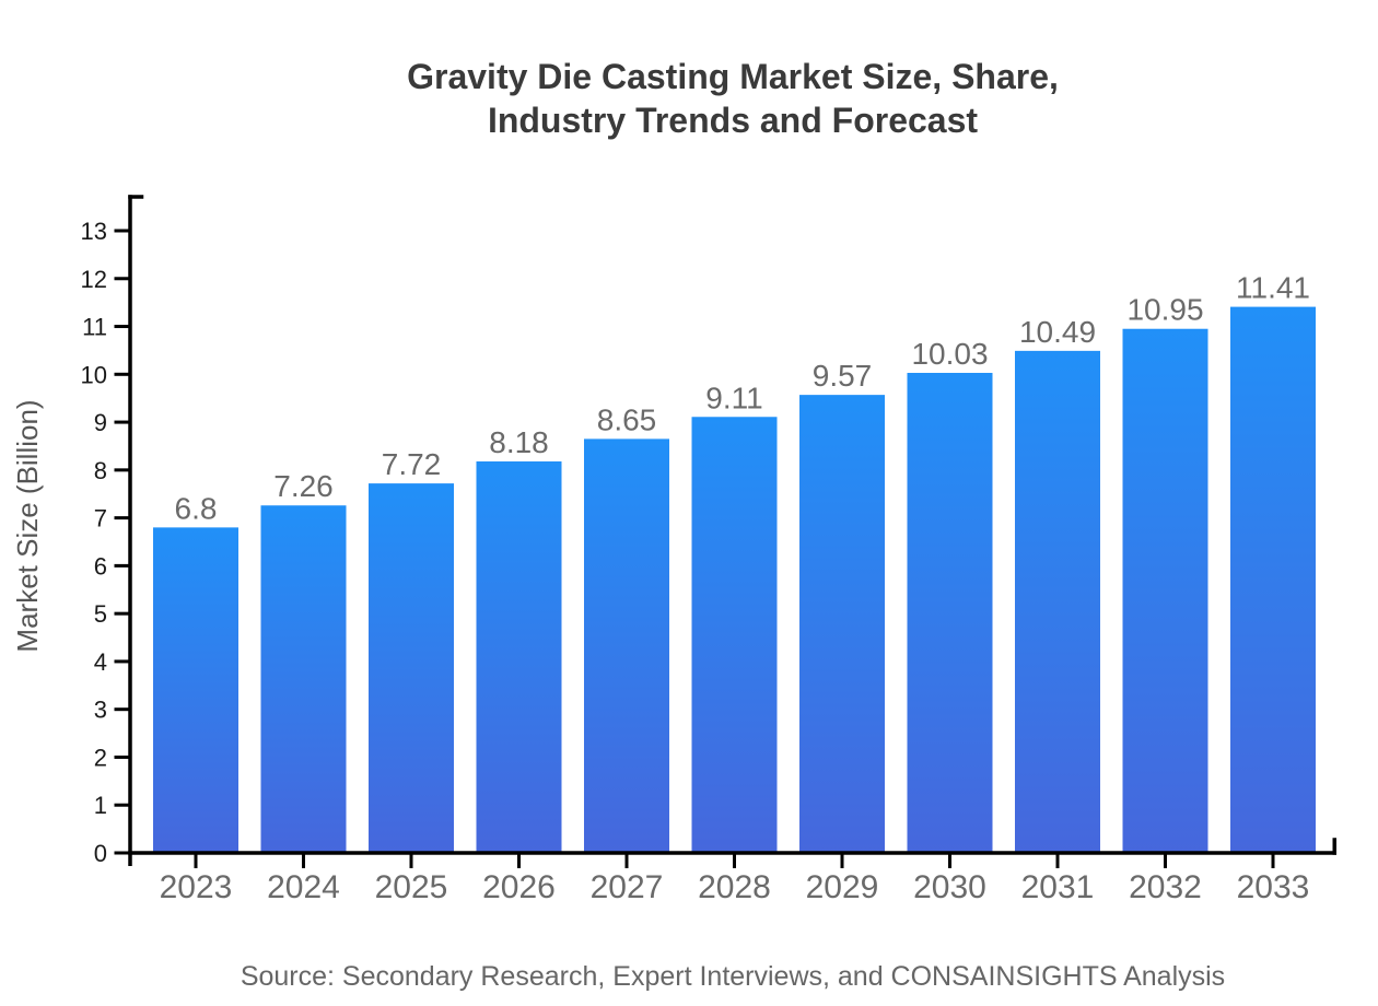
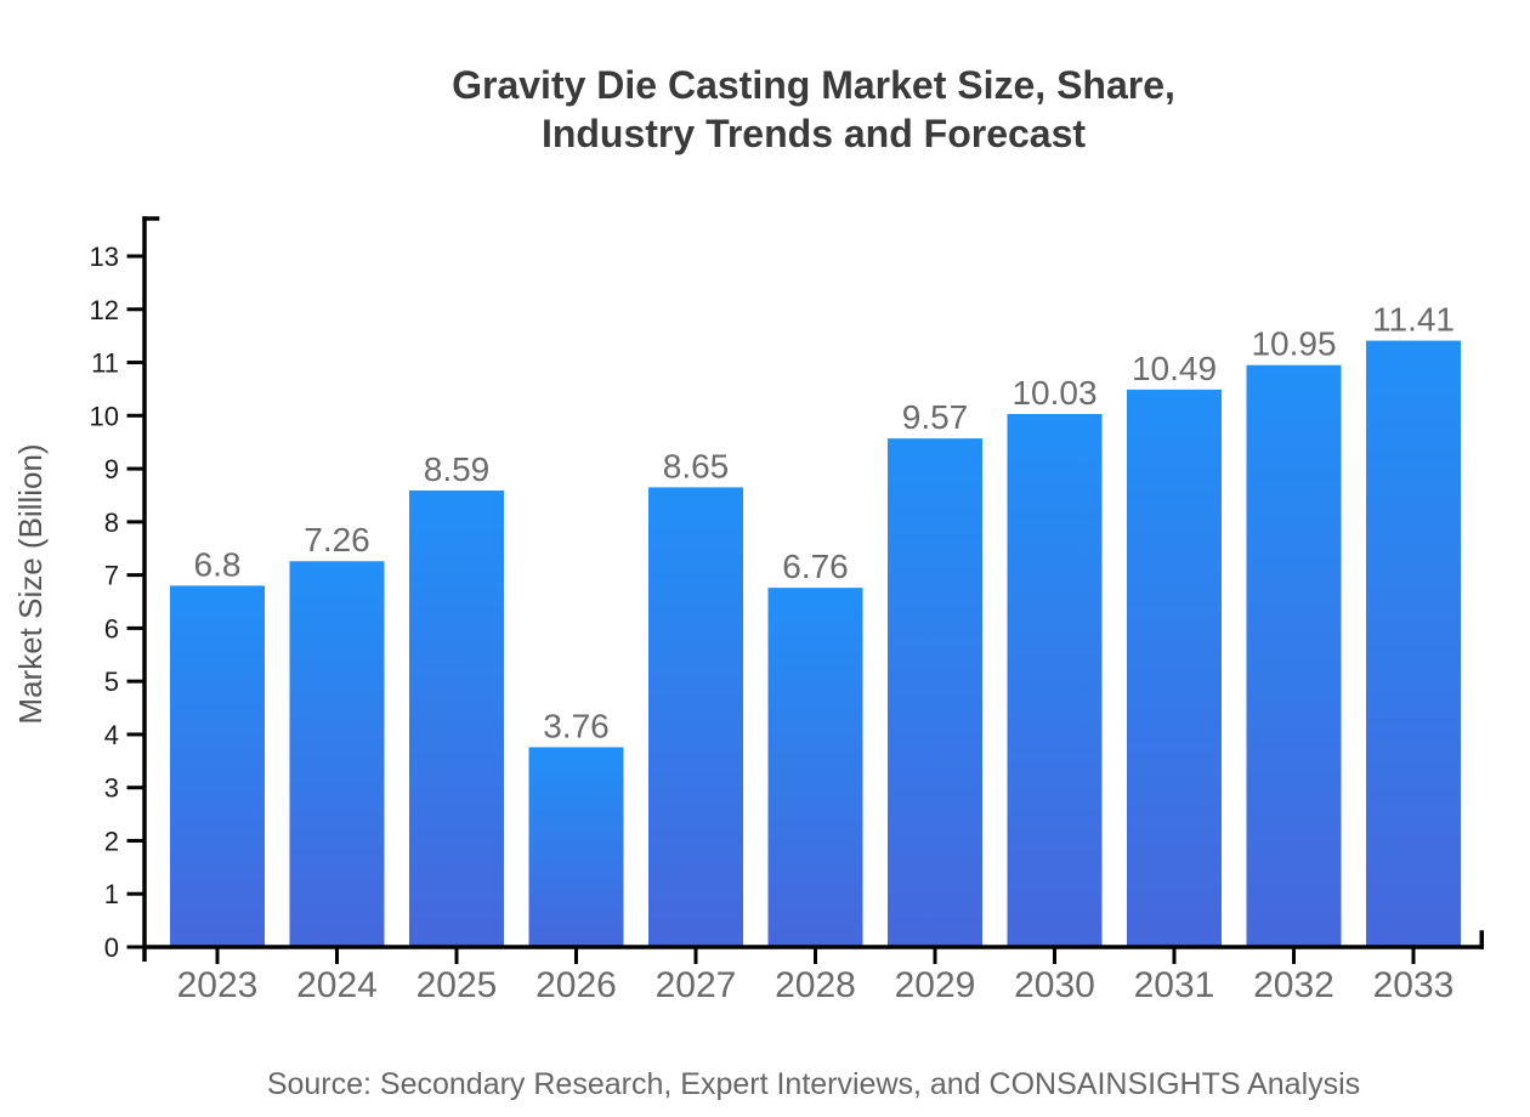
2025: 7.72 -> 8.59
2026: 8.18 -> 3.76
2028: 9.11 -> 6.76
